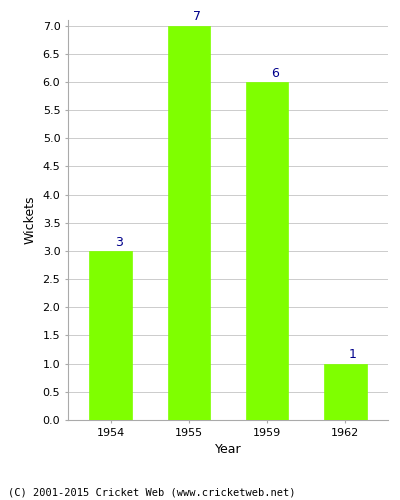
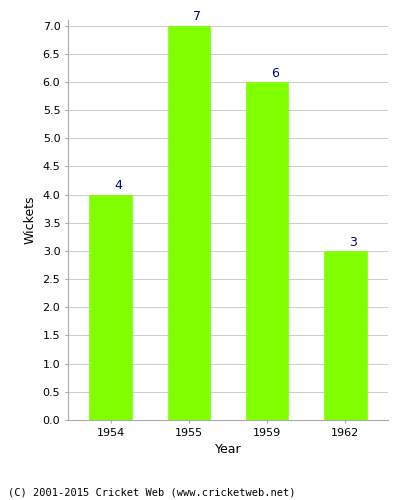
1954: 3 -> 4
1962: 1 -> 3
